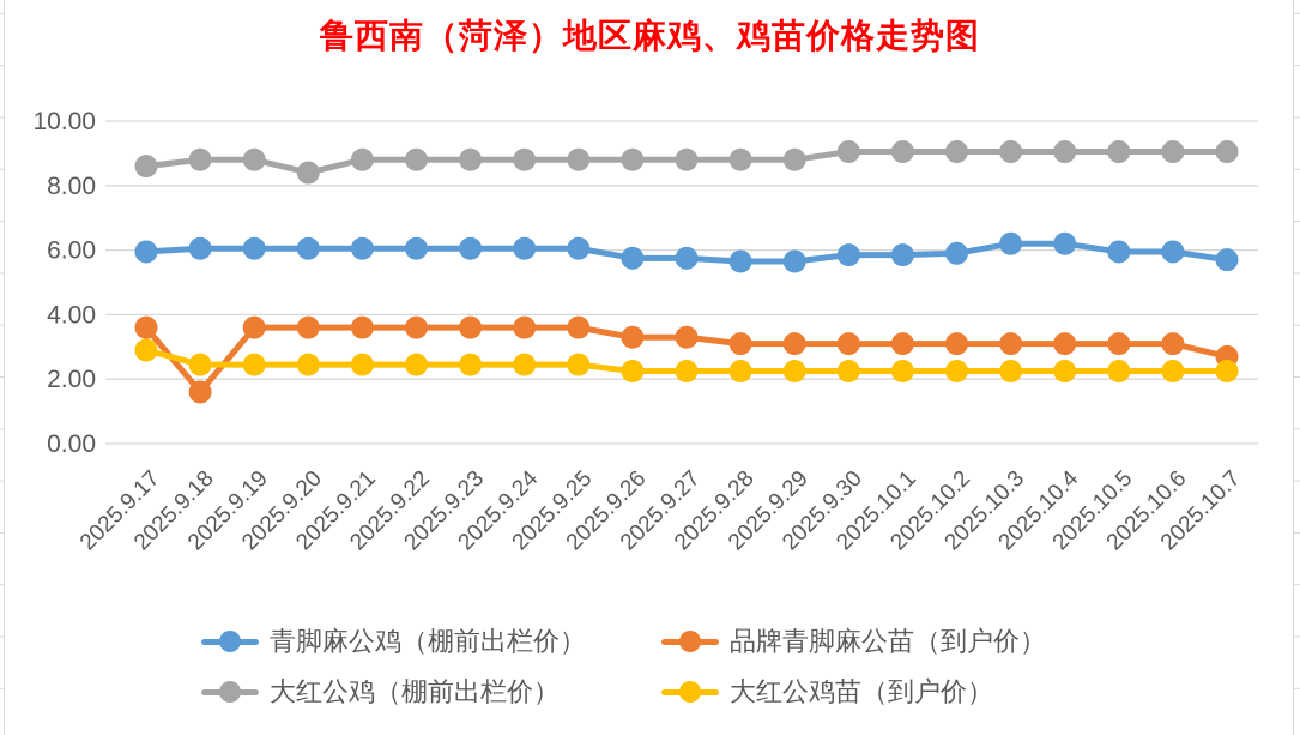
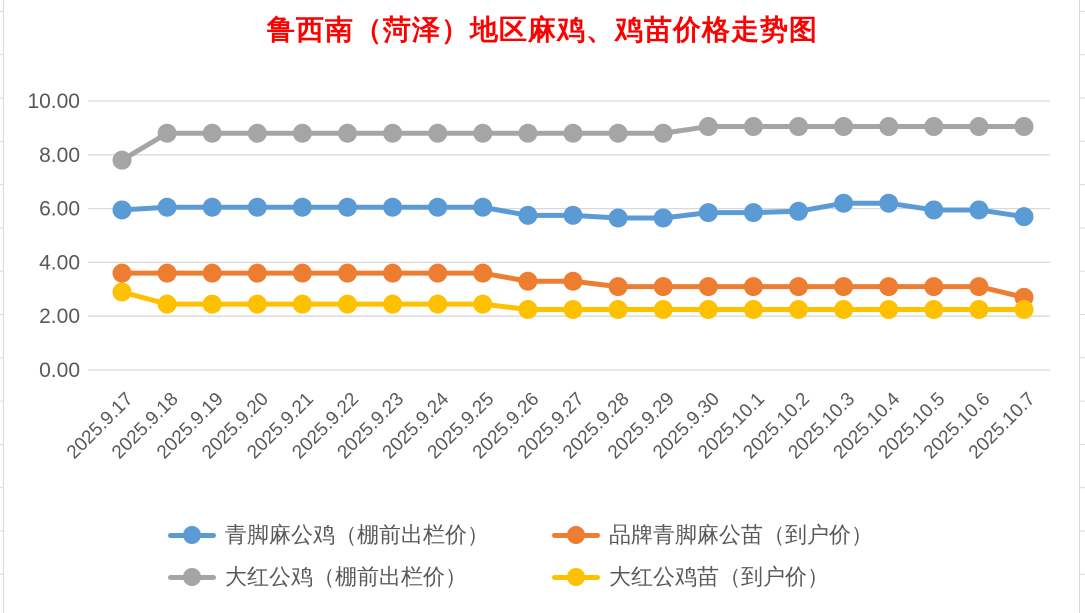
大红公鸡（棚前出栏价）/2025.9.17: 8.6 -> 7.8
品牌青脚麻公苗（到户价）/2025.9.18: 1.6 -> 3.6
大红公鸡（棚前出栏价）/2025.9.20: 8.4 -> 8.8
